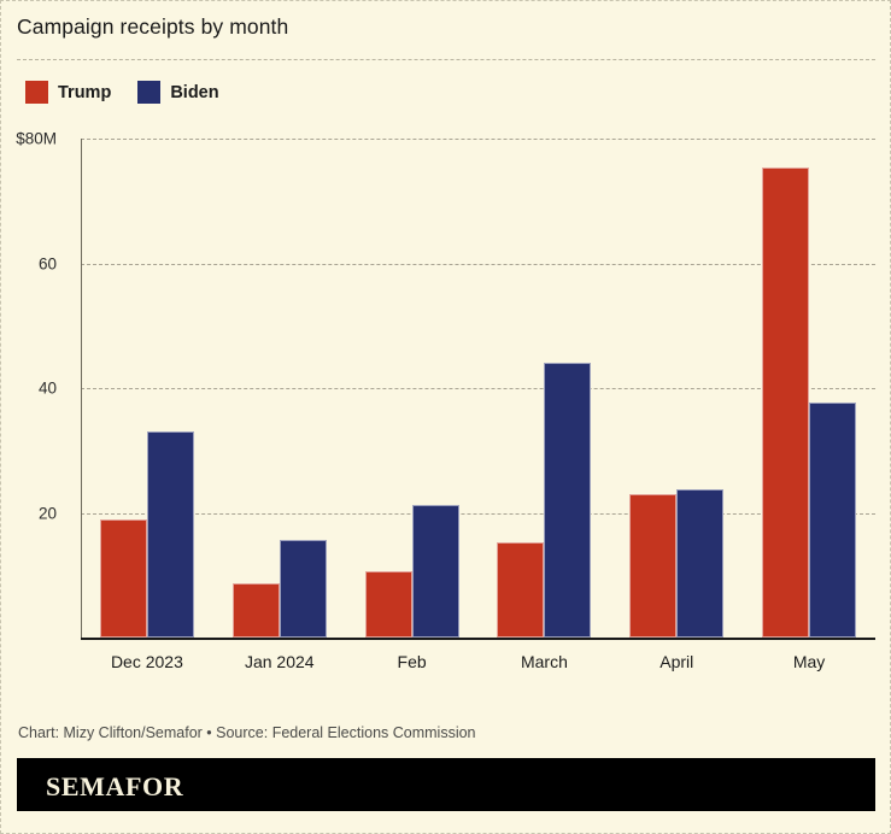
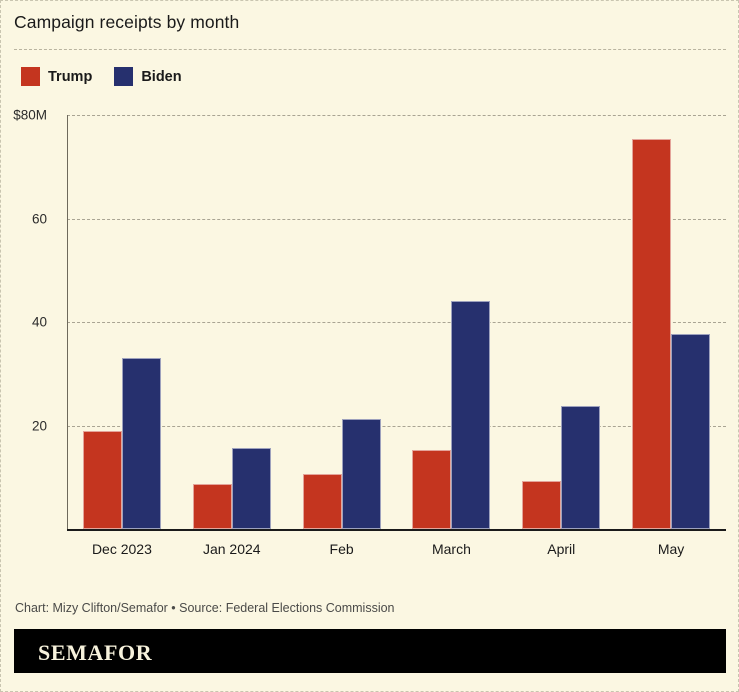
Trump/April: $23M -> $9M
